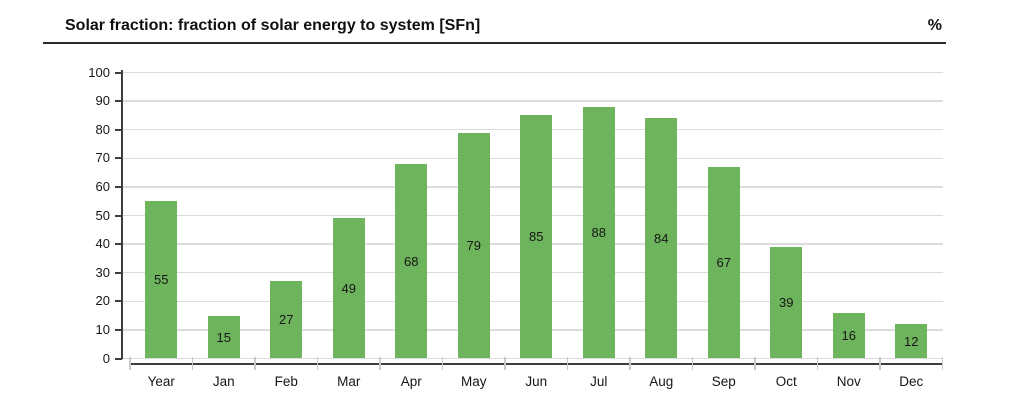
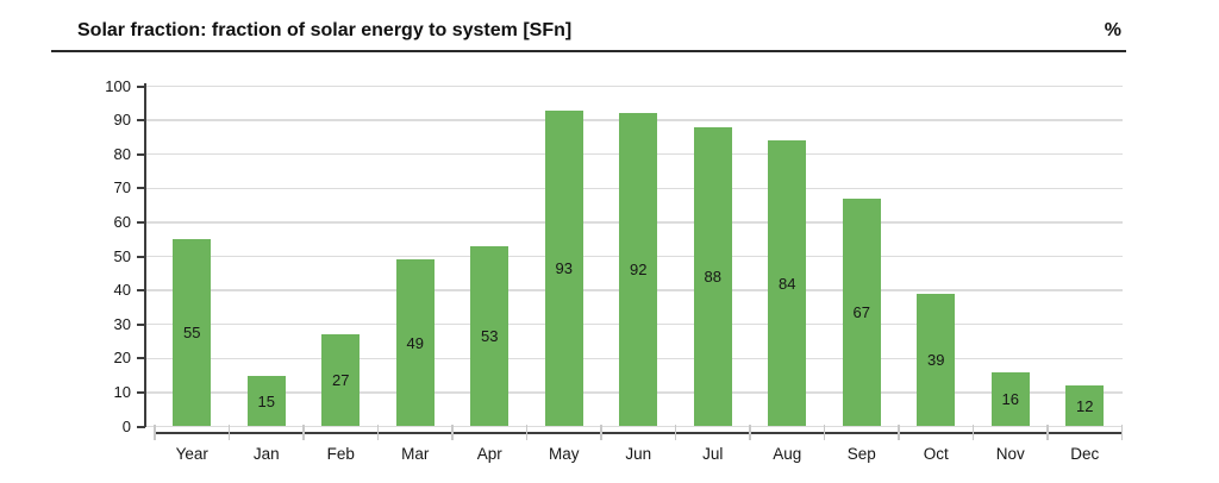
Apr: 68 -> 53
May: 79 -> 93
Jun: 85 -> 92
